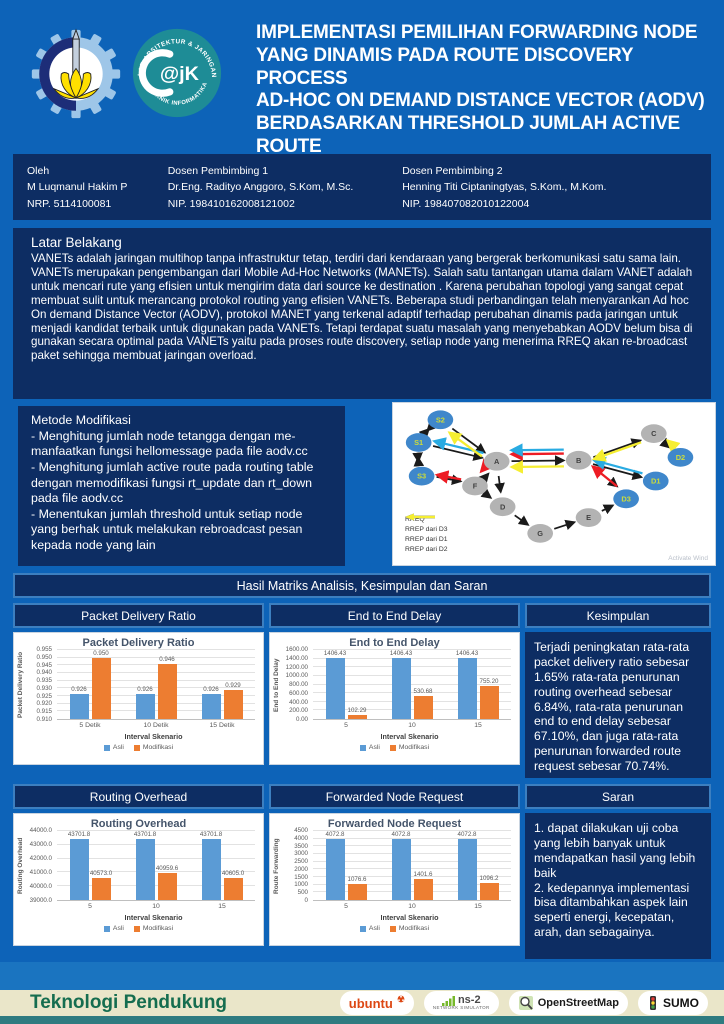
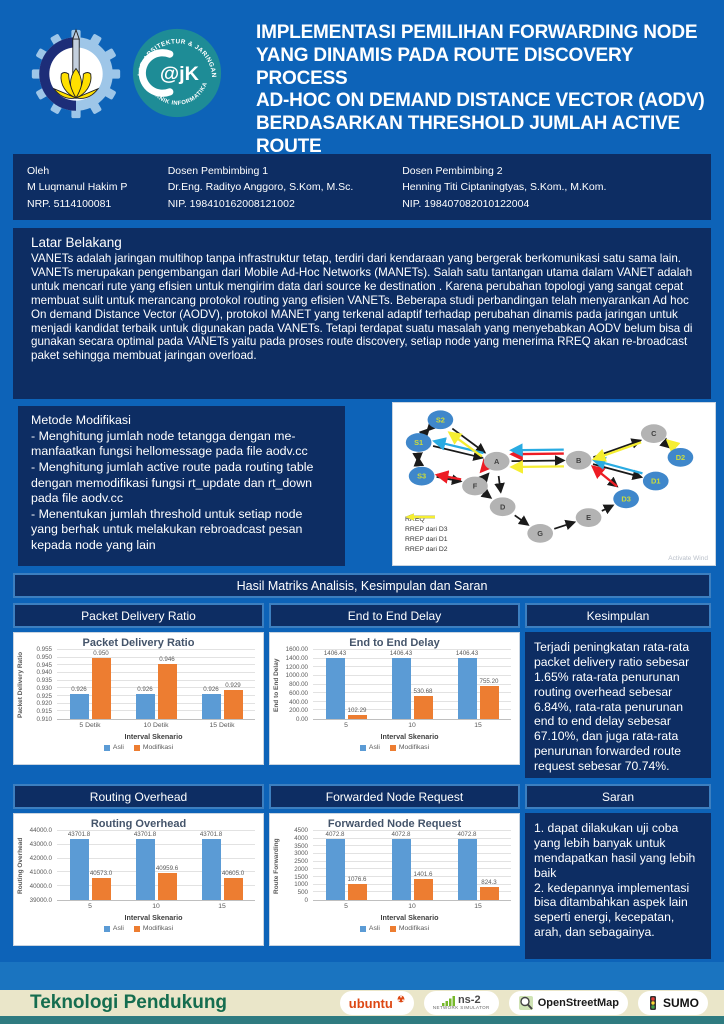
Forwarded Node Request/Modifikasi/15: 1096.2 -> 824.3
